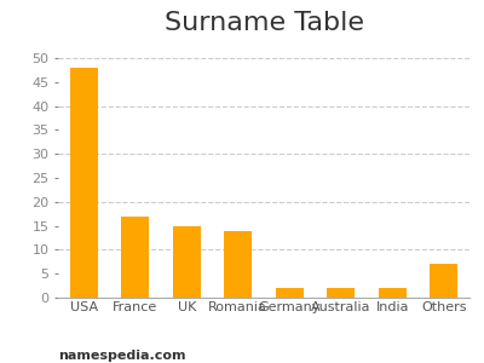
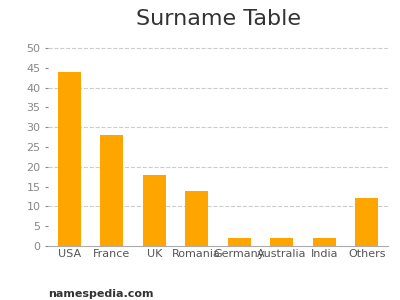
USA: 48 -> 44
France: 17 -> 28
UK: 15 -> 18
Others: 7 -> 12
